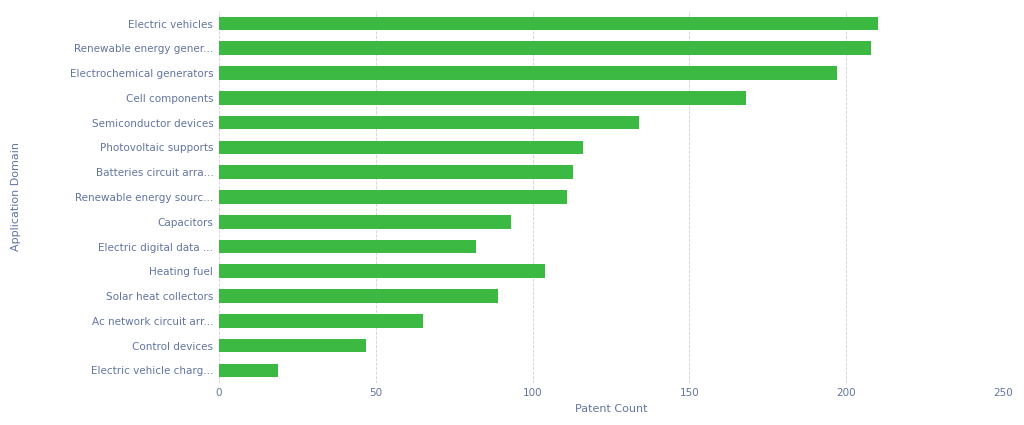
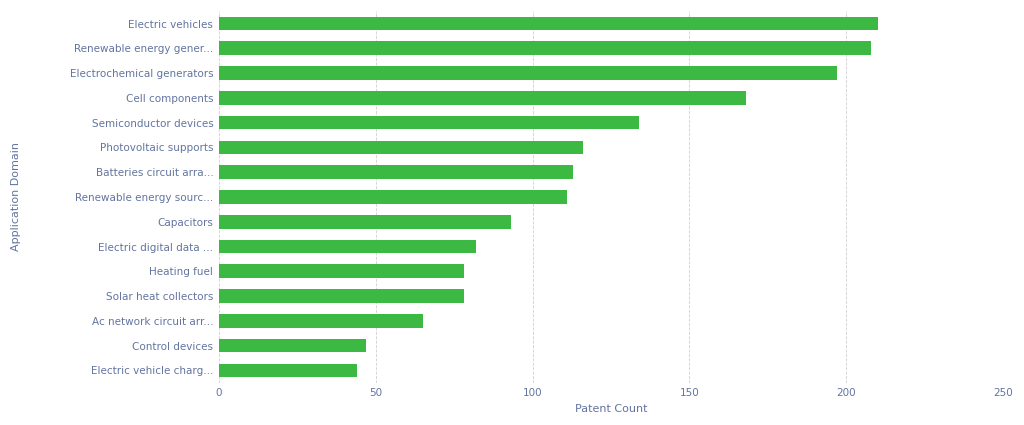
Heating fuel: 104 -> 78
Solar heat collectors: 89 -> 78
Electric vehicle charg...: 19 -> 44
